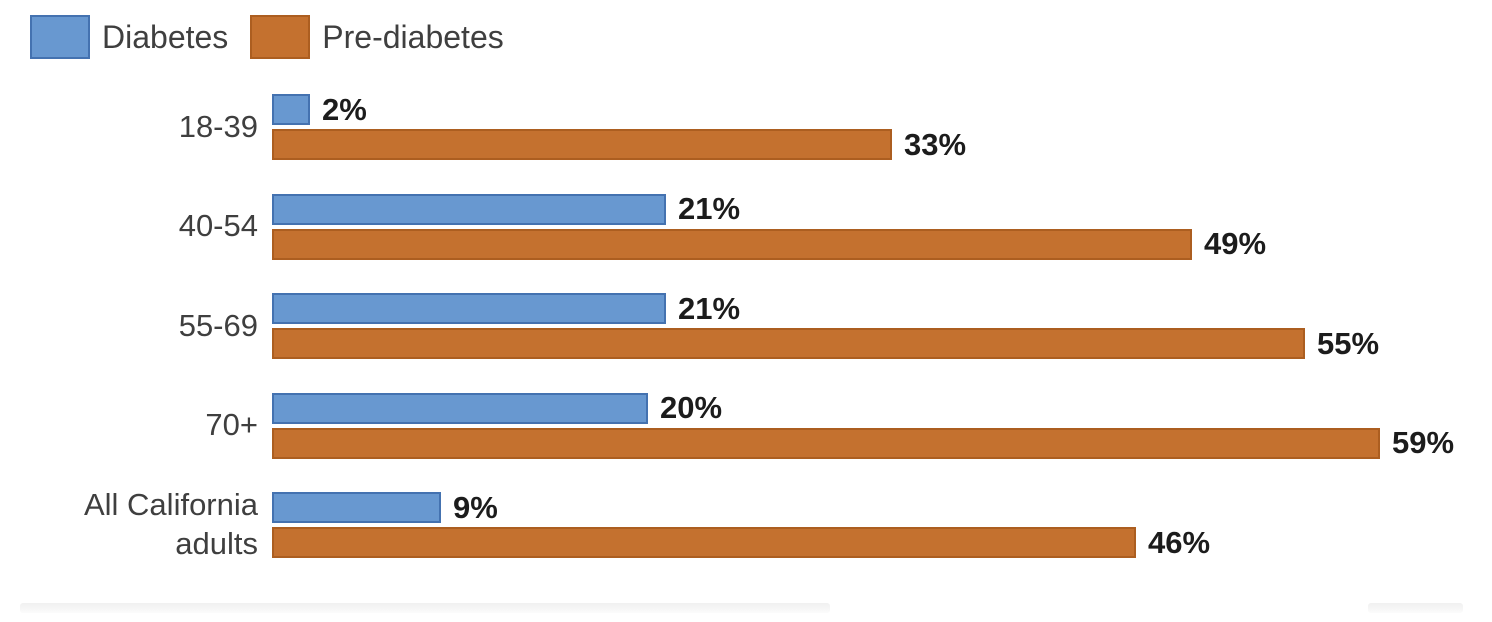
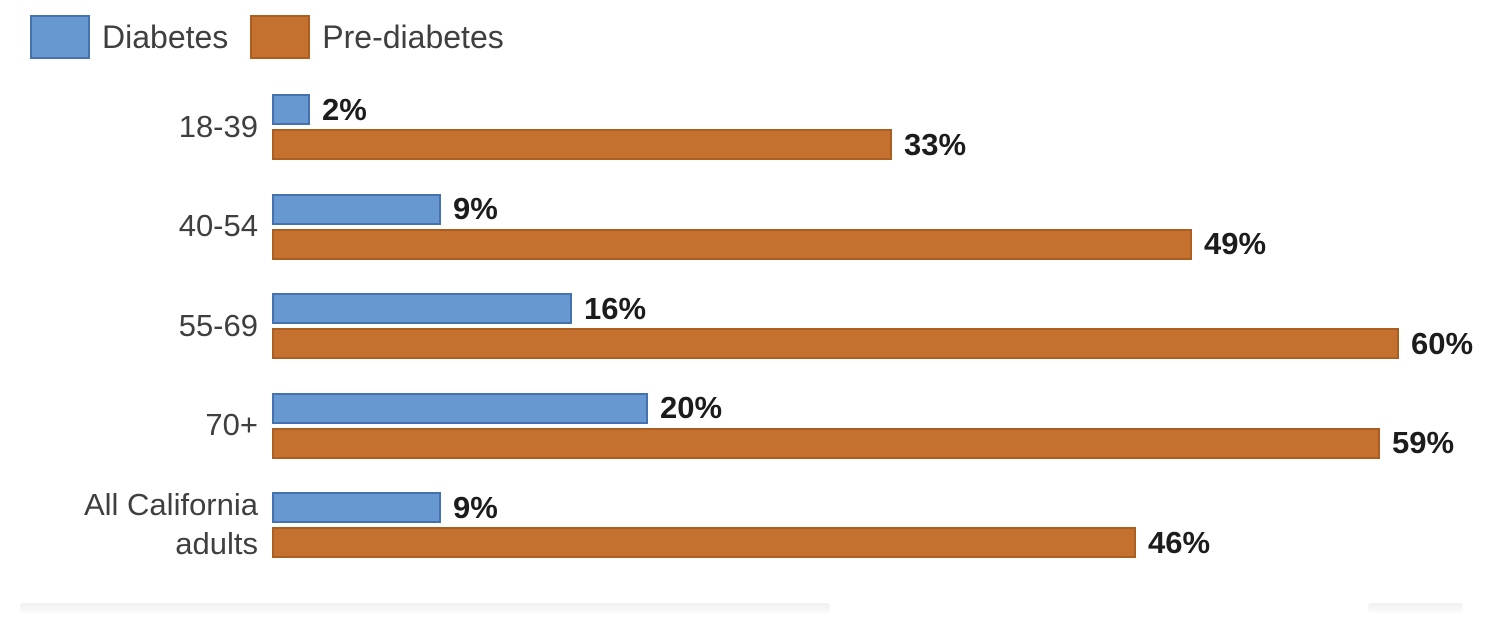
Diabetes/40-54: 21% -> 9%
Diabetes/55-69: 21% -> 16%
Pre-diabetes/55-69: 55% -> 60%
